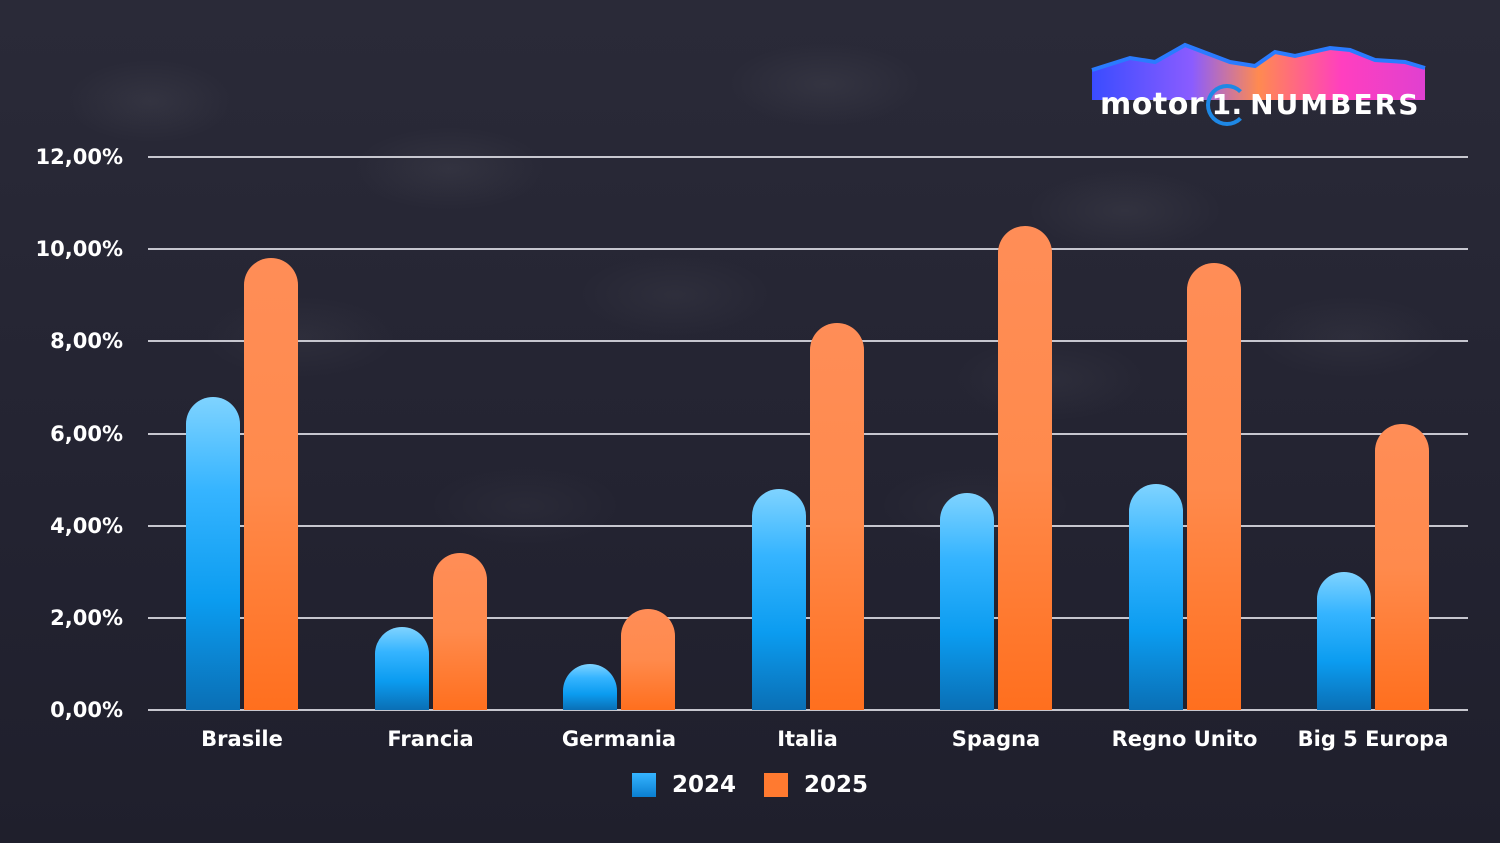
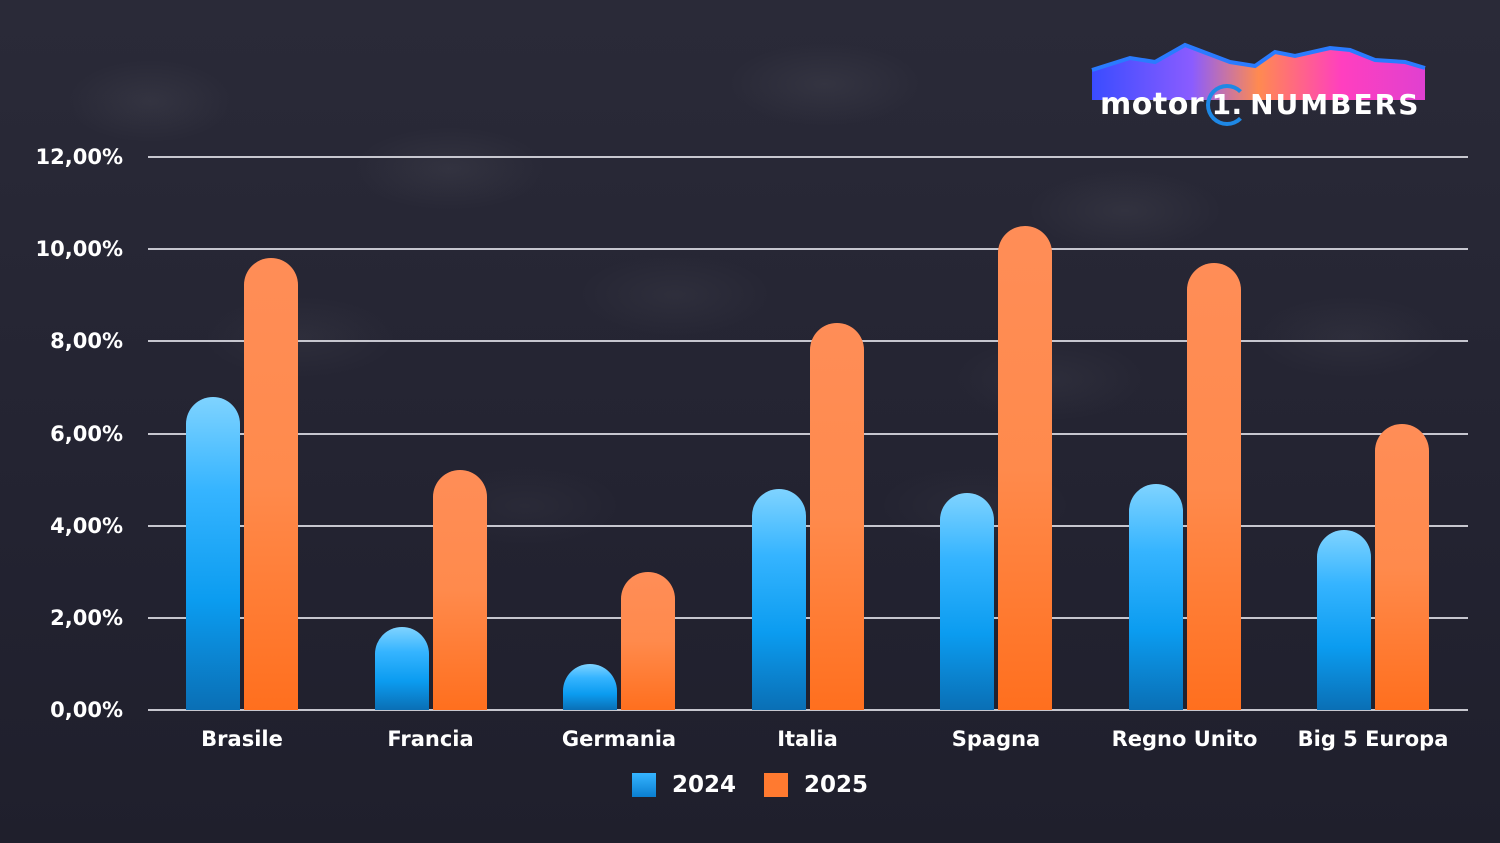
2025/Francia: 3,4% -> 5,2%
2025/Germania: 2,2% -> 3,0%
2024/Big 5 Europa: 3,0% -> 3,9%
